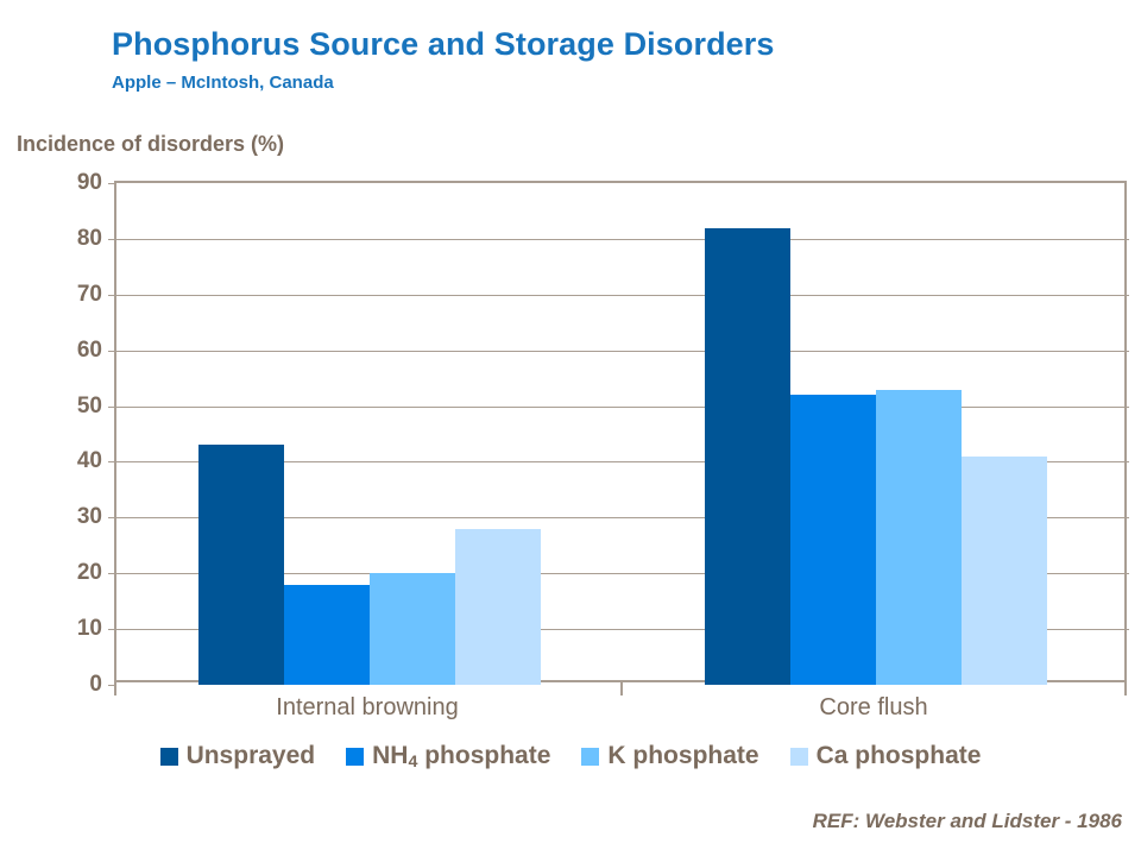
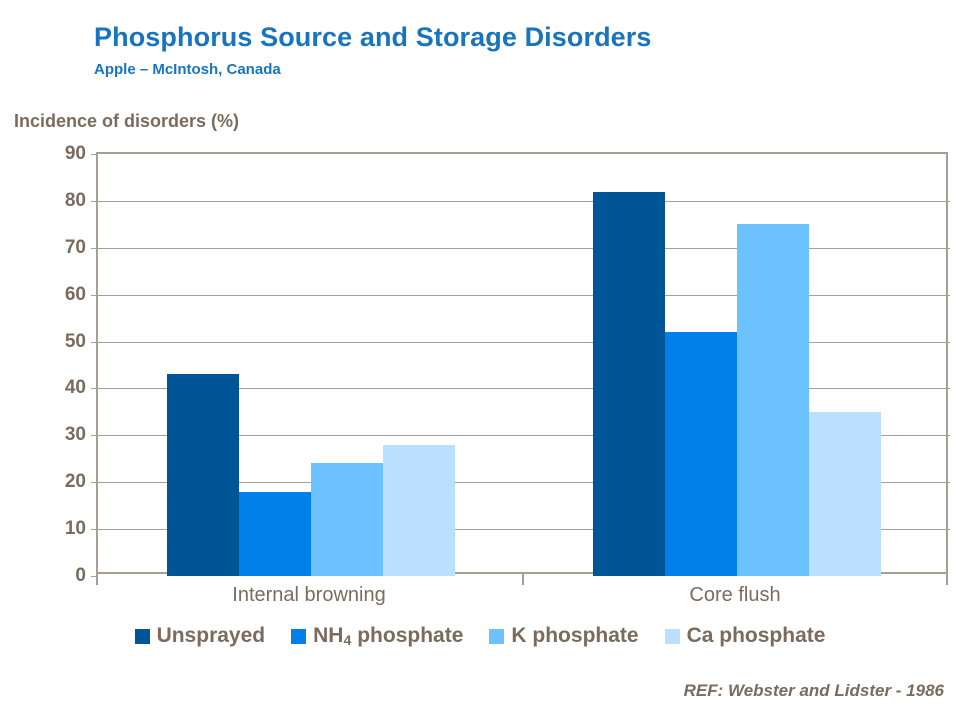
K phosphate/Internal browning: 20 -> 24
K phosphate/Core flush: 53 -> 75
Ca phosphate/Core flush: 41 -> 35
